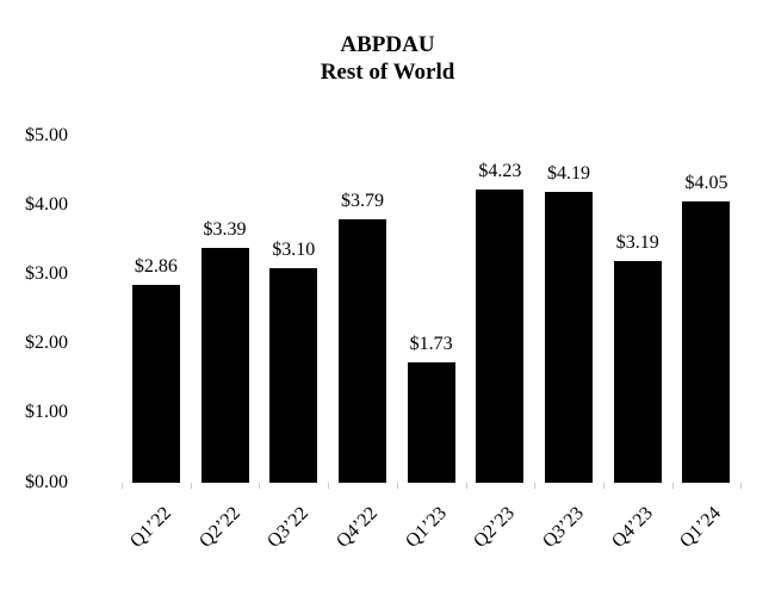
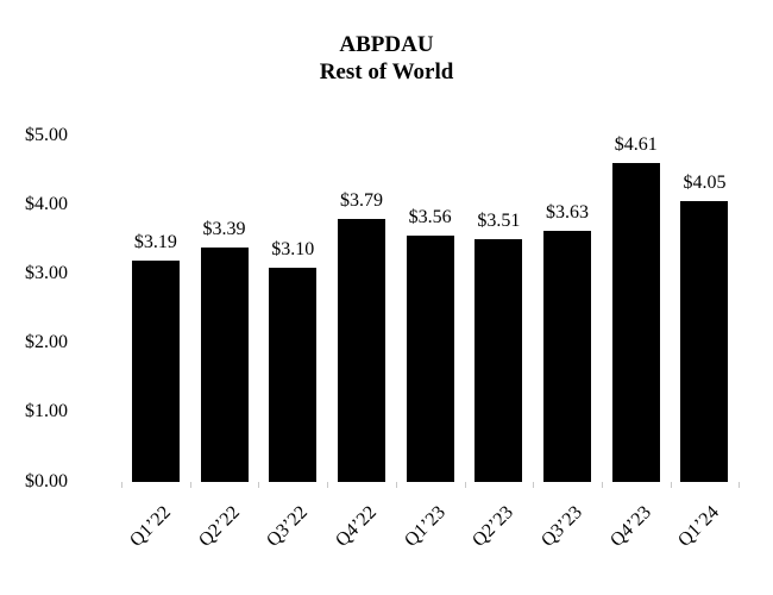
Q1’22: $2.86 -> $3.19
Q1’23: $1.73 -> $3.56
Q2’23: $4.23 -> $3.51
Q3’23: $4.19 -> $3.63
Q4’23: $3.19 -> $4.61
